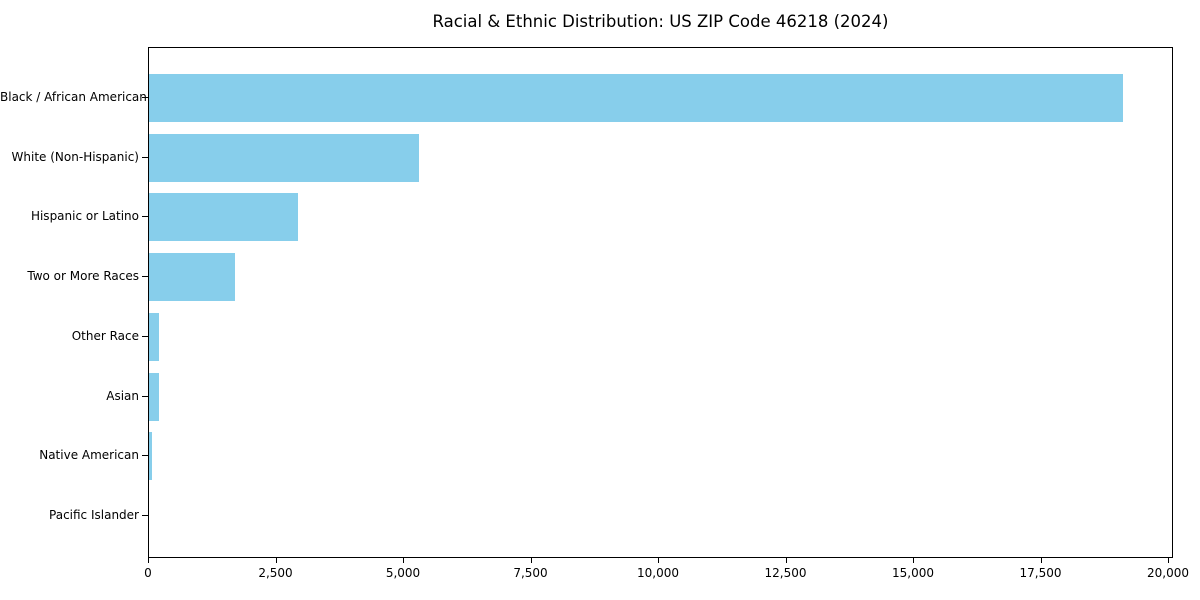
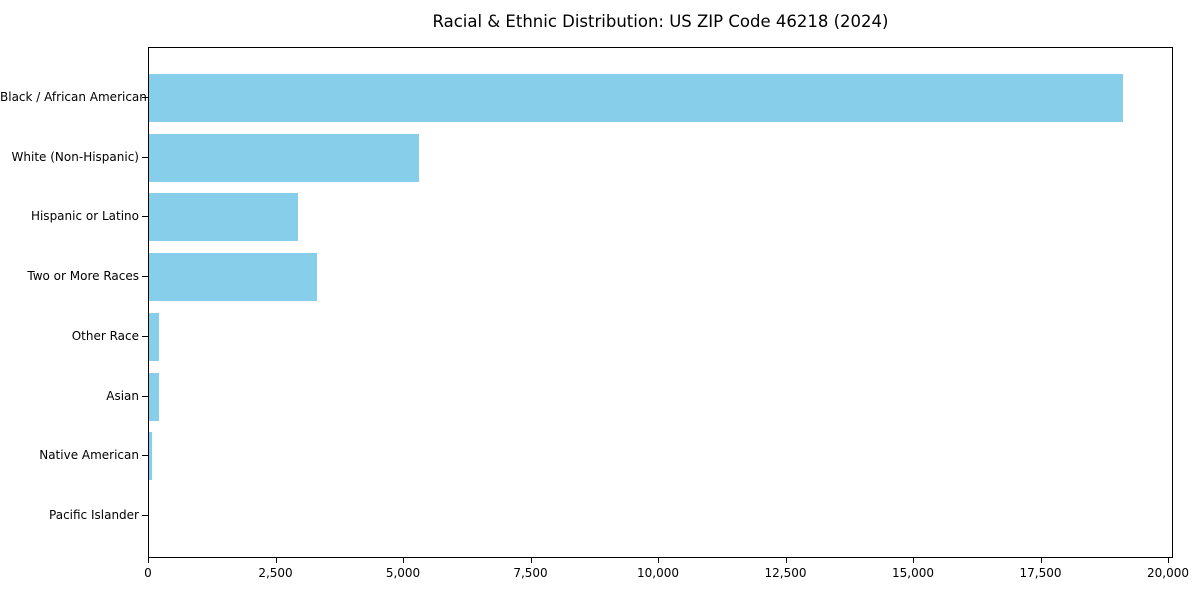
Two or More Races: 1700 -> 3300
